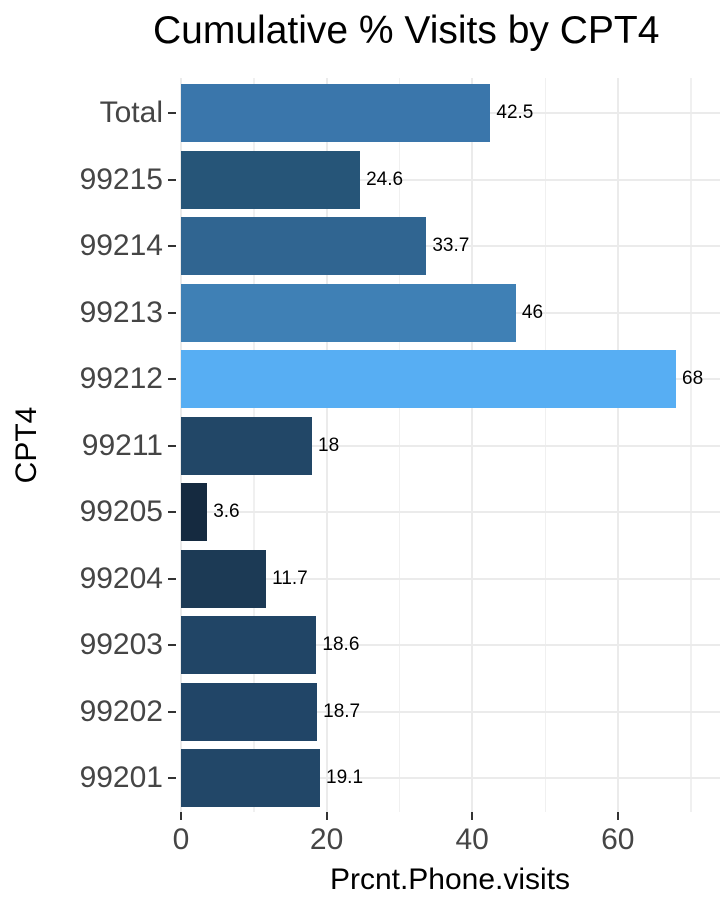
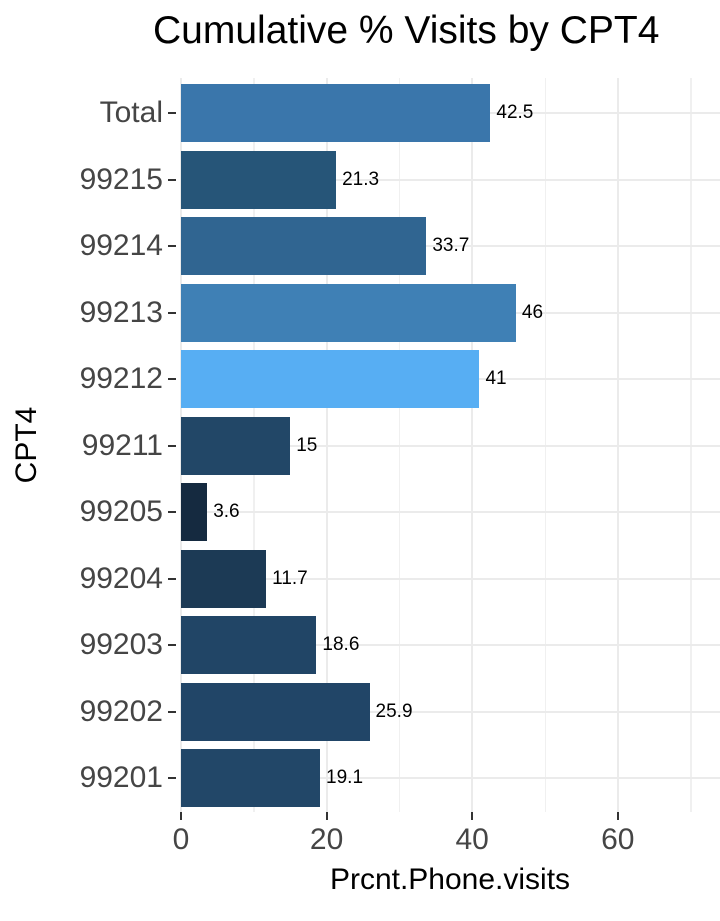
99215: 24.6 -> 21.3
99212: 68 -> 41
99211: 18 -> 15
99202: 18.7 -> 25.9
